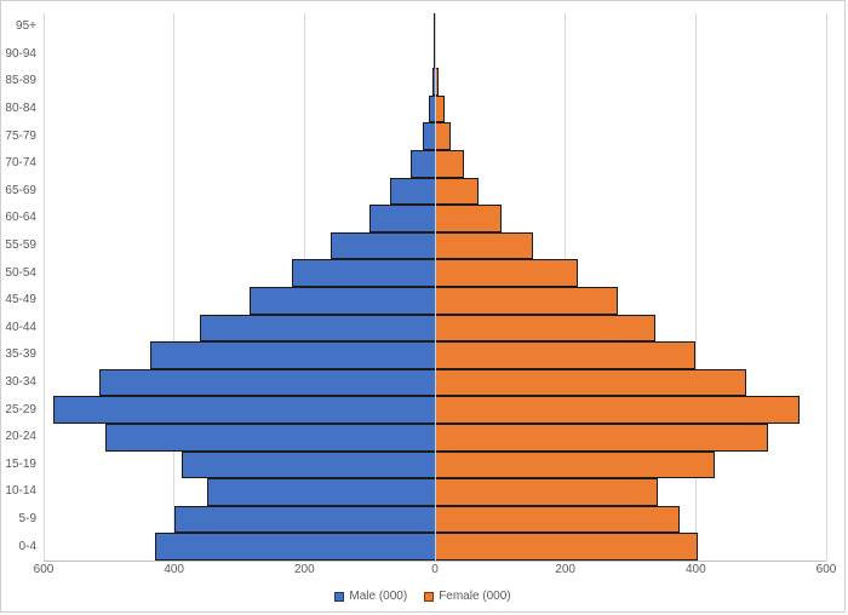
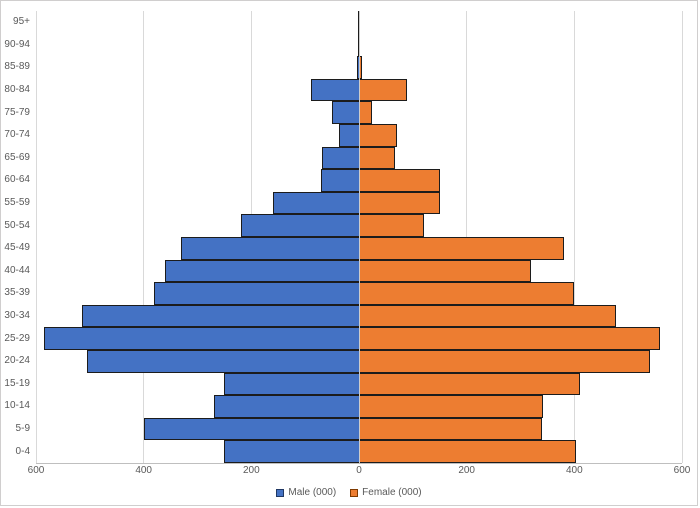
Male (000)/80-84: 10 -> 90
Female (000)/80-84: 10 -> 90
Male (000)/75-79: 20 -> 50
Female (000)/70-74: 40 -> 70
Male (000)/60-64: 100 -> 70
Female (000)/60-64: 100 -> 150
Female (000)/50-54: 220 -> 120
Male (000)/45-49: 280 -> 330
Female (000)/45-49: 280 -> 380
Female (000)/40-44: 340 -> 320
Male (000)/35-39: 440 -> 380
Female (000)/20-24: 510 -> 540
Male (000)/15-19: 390 -> 250
Female (000)/15-19: 430 -> 410
Male (000)/10-14: 350 -> 270
Female (000)/5-9: 380 -> 340
Male (000)/0-4: 430 -> 250
